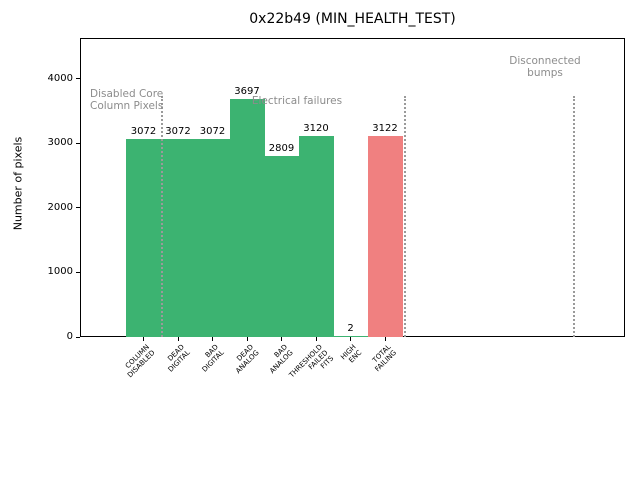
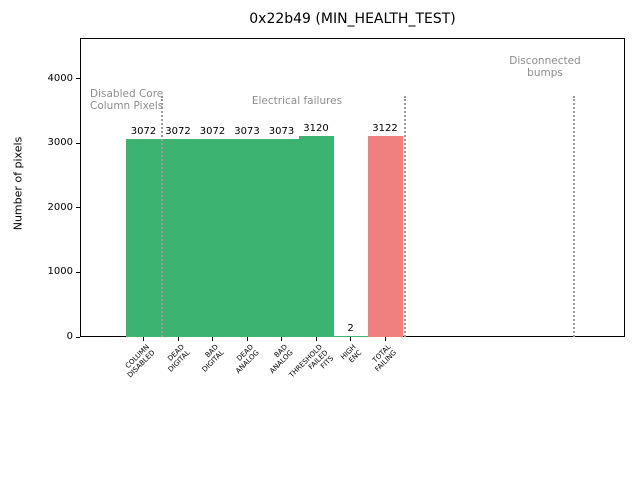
DEAD ANALOG: 3697 -> 3073
BAD ANALOG: 2809 -> 3073
